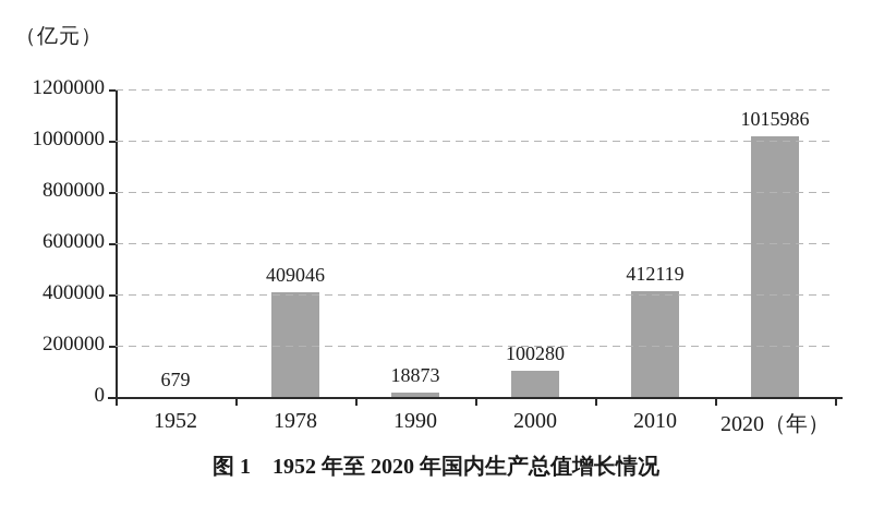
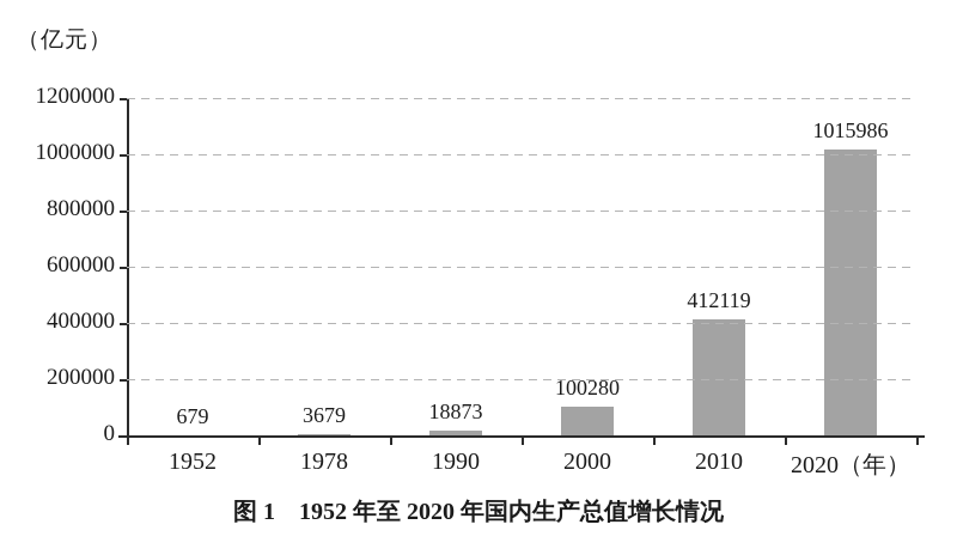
1978: 409046 -> 3679
